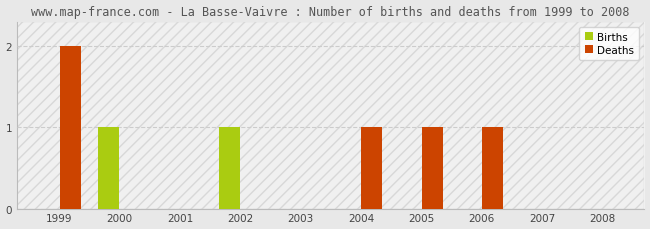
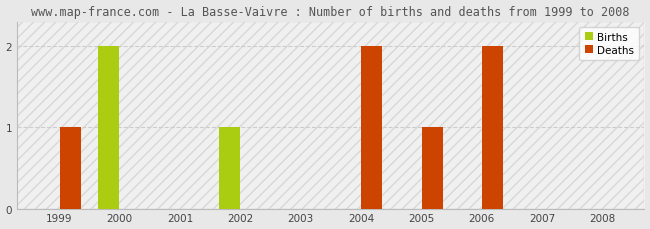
Deaths/1999: 2 -> 1
Births/2000: 1 -> 2
Deaths/2004: 1 -> 2
Deaths/2006: 1 -> 2
